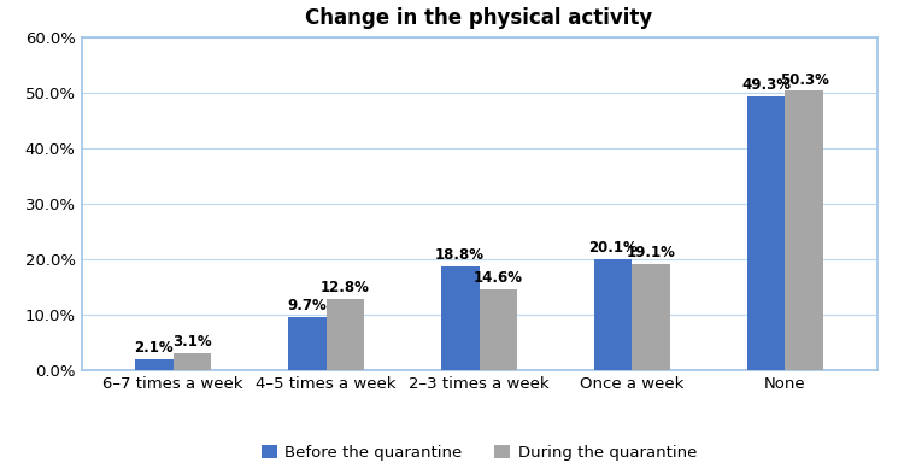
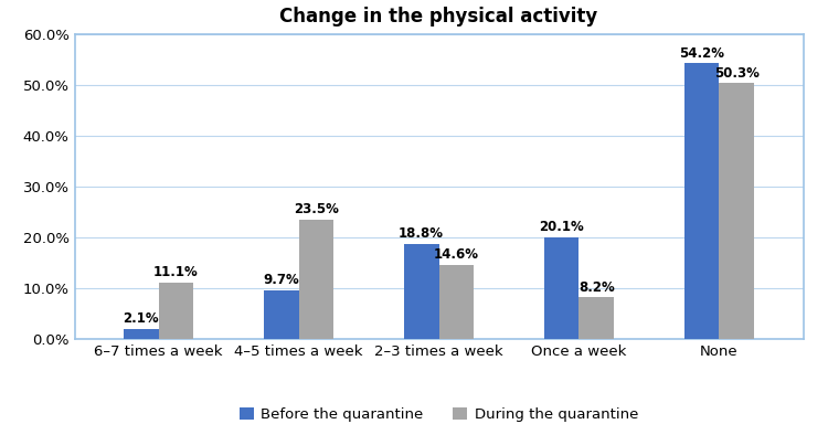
During the quarantine/6–7 times a week: 3.1% -> 11.1%
During the quarantine/4–5 times a week: 12.8% -> 23.5%
During the quarantine/Once a week: 19.1% -> 8.2%
Before the quarantine/None: 49.3% -> 54.2%
